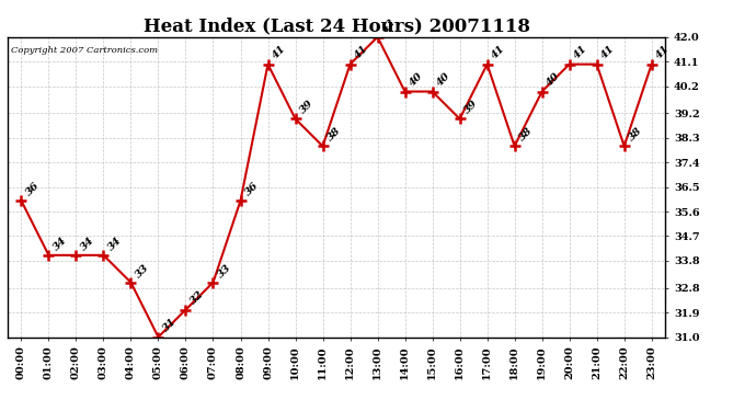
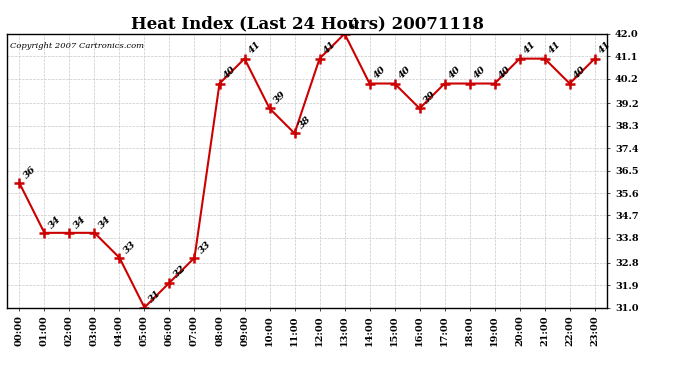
08:00: 36 -> 40
17:00: 41 -> 40
18:00: 38 -> 40
22:00: 38 -> 40
